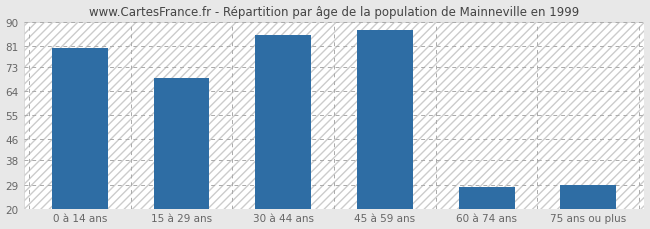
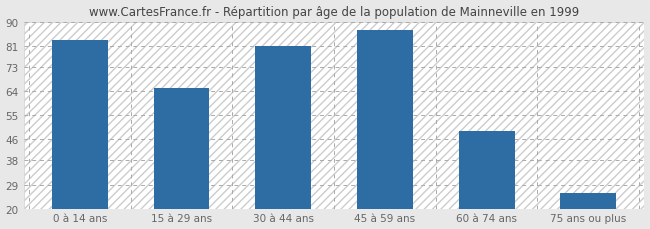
0 à 14 ans: 80 -> 83
15 à 29 ans: 69 -> 65
30 à 44 ans: 85 -> 81
60 à 74 ans: 28 -> 49
75 ans ou plus: 29 -> 26
